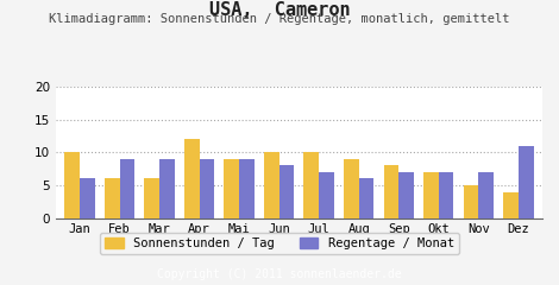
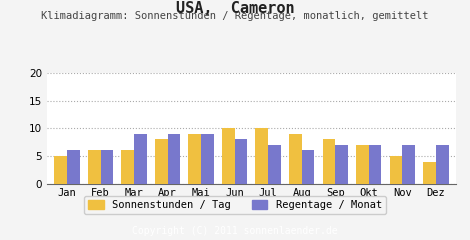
Sonnenstunden / Tag/Jan: 10 -> 5
Regentage / Monat/Feb: 9 -> 6
Sonnenstunden / Tag/Apr: 12 -> 8
Regentage / Monat/Dez: 11 -> 7
